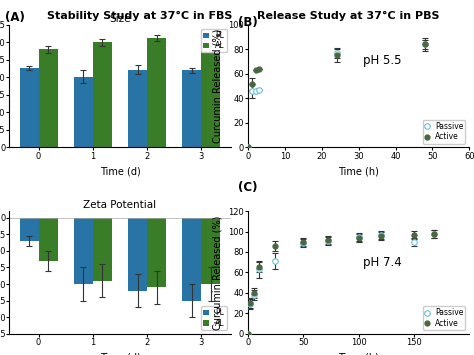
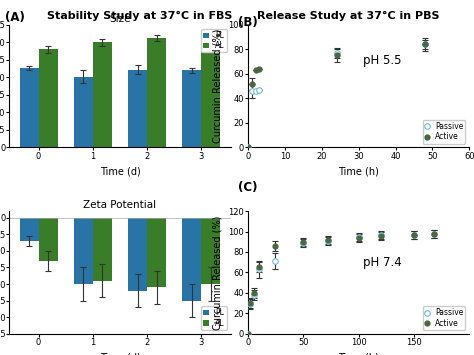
Passive/150: 90 -> 97
